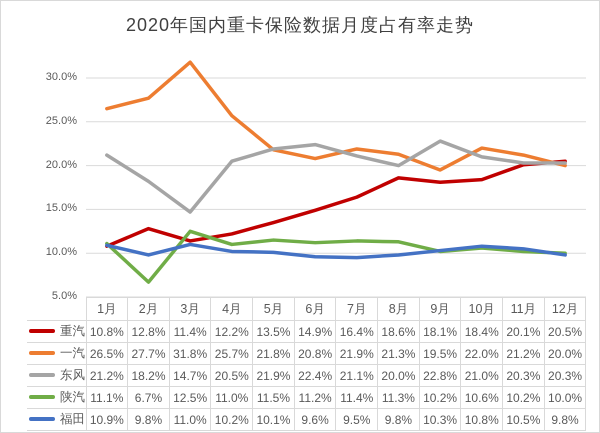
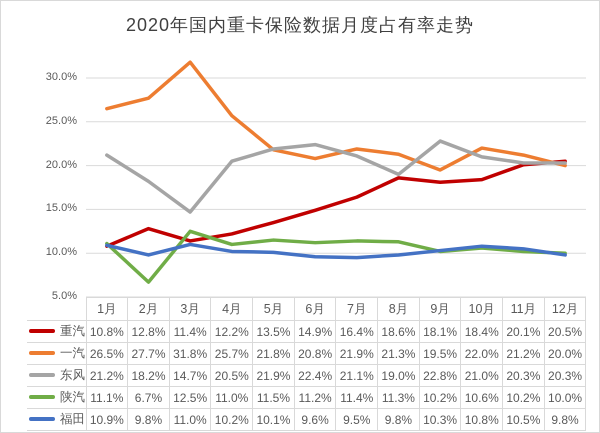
东风/8月: 20.0% -> 19.0%
